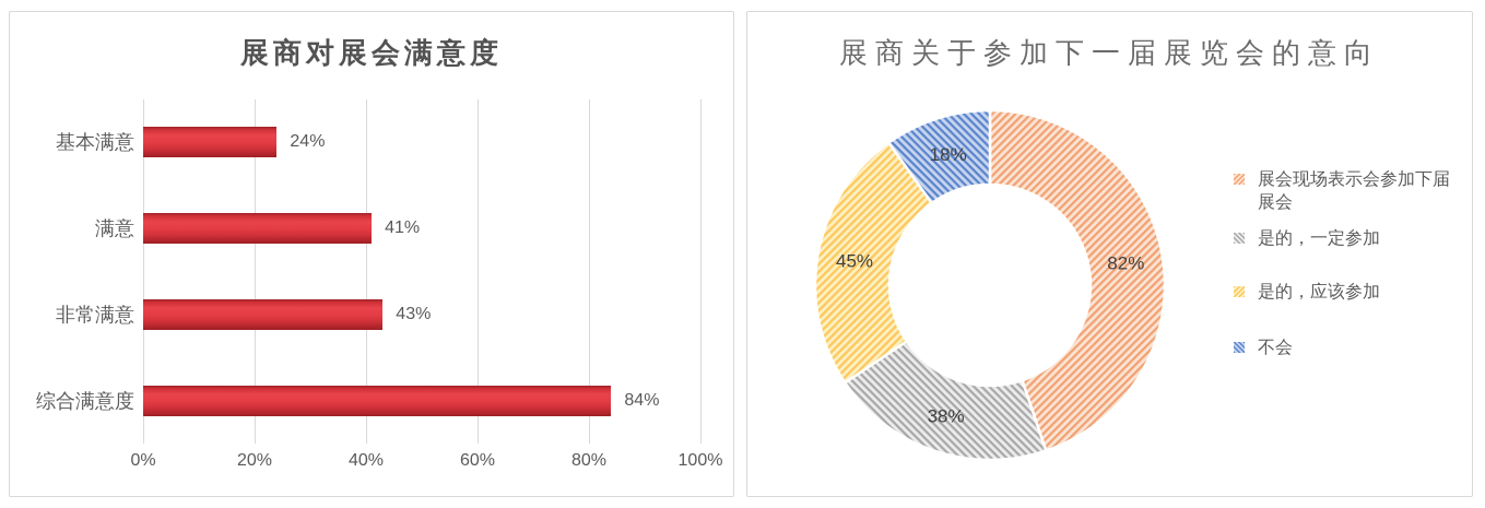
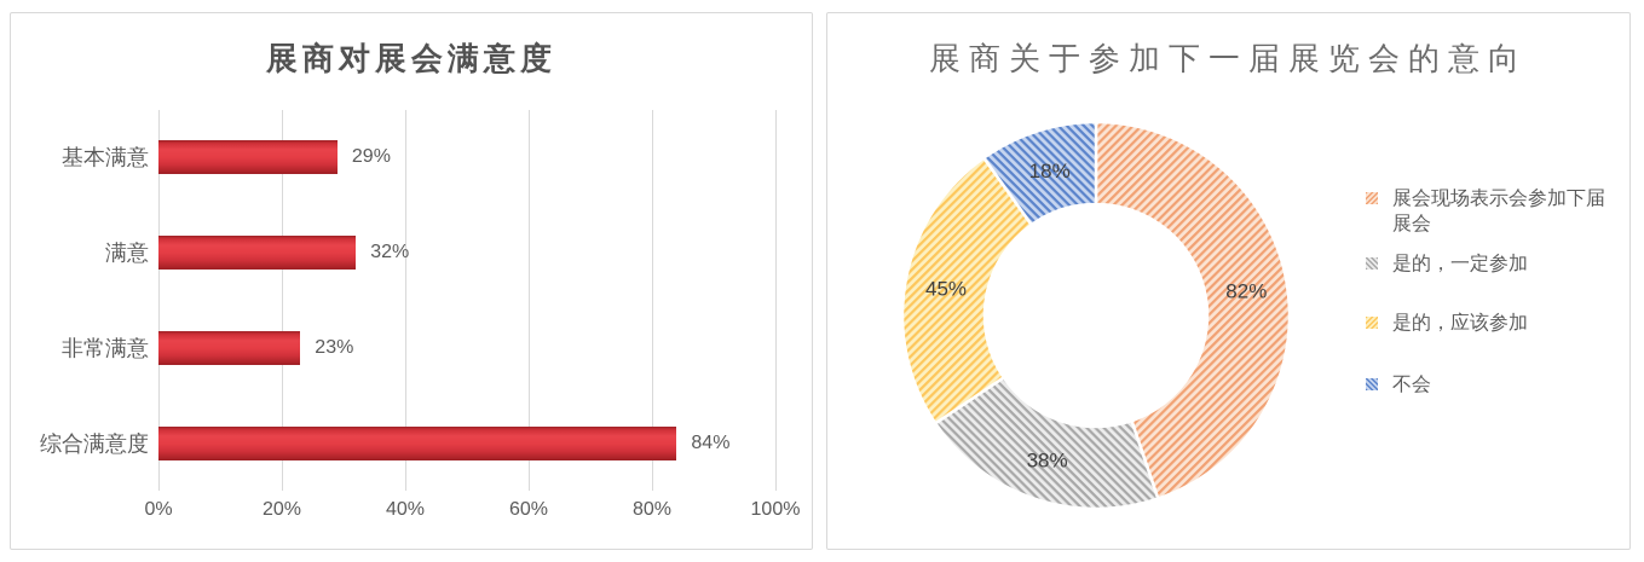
展商对展会满意度/基本满意: 24% -> 29%
展商对展会满意度/满意: 41% -> 32%
展商对展会满意度/非常满意: 43% -> 23%
